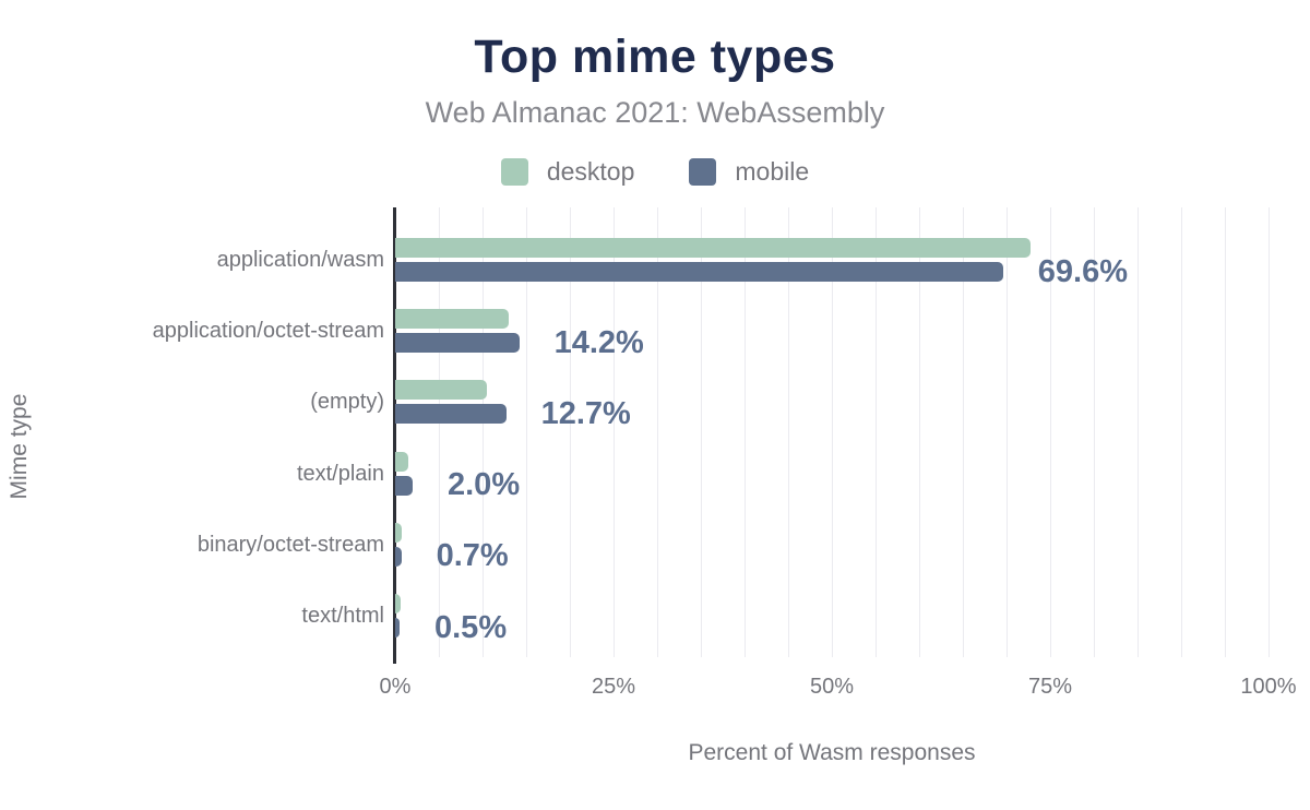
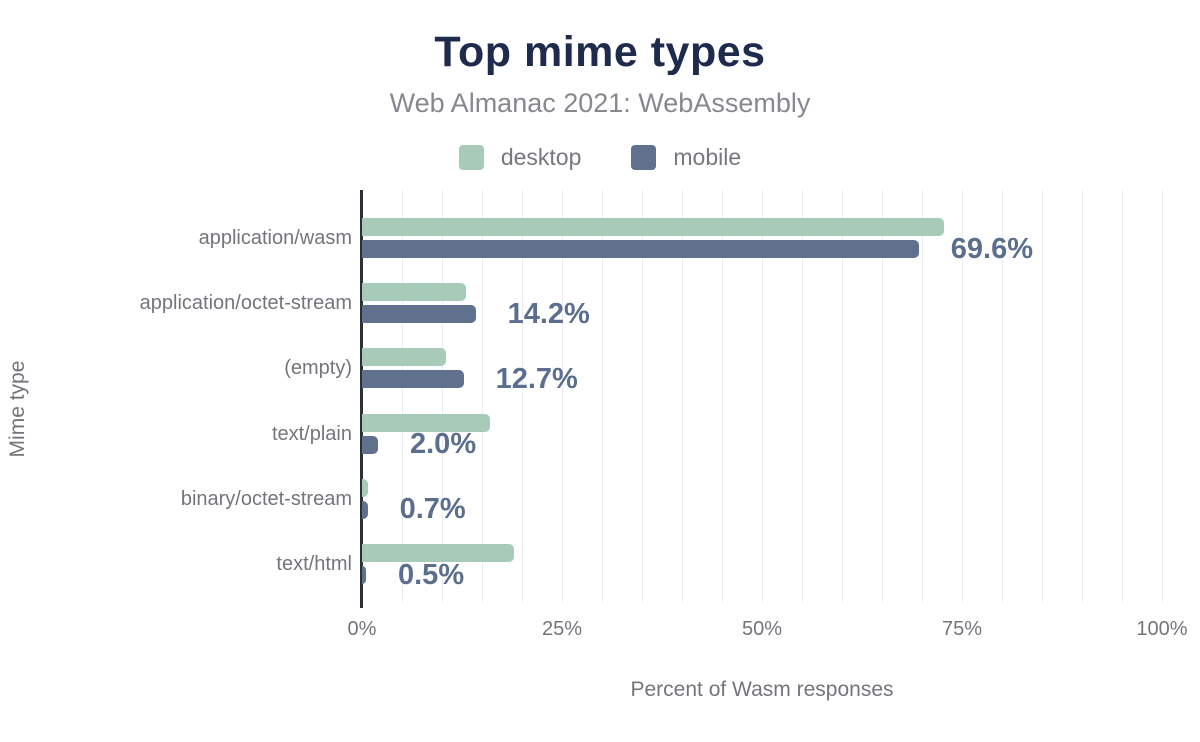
desktop/text/plain: 2% -> 16%
desktop/text/html: 1% -> 19%
